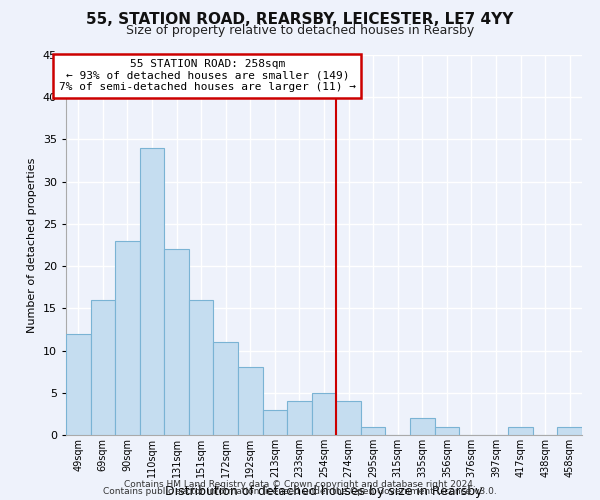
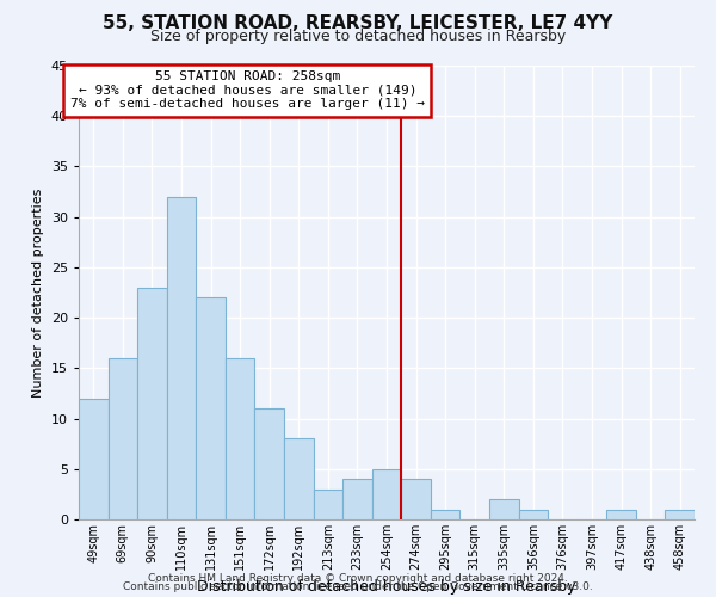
110sqm: 34 -> 32
